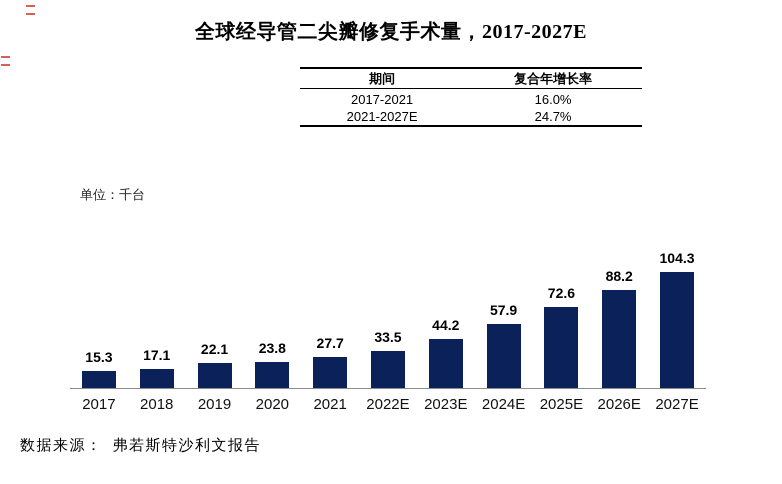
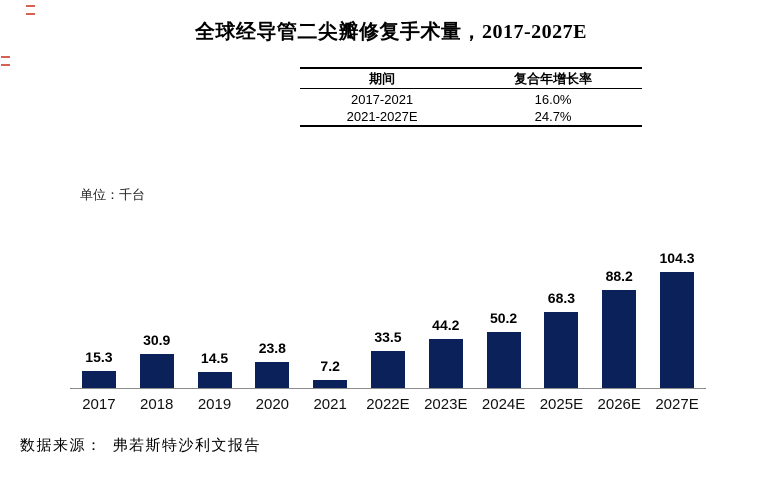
2018: 17.1 -> 30.9
2019: 22.1 -> 14.5
2021: 27.7 -> 7.2
2024E: 57.9 -> 50.2
2025E: 72.6 -> 68.3
